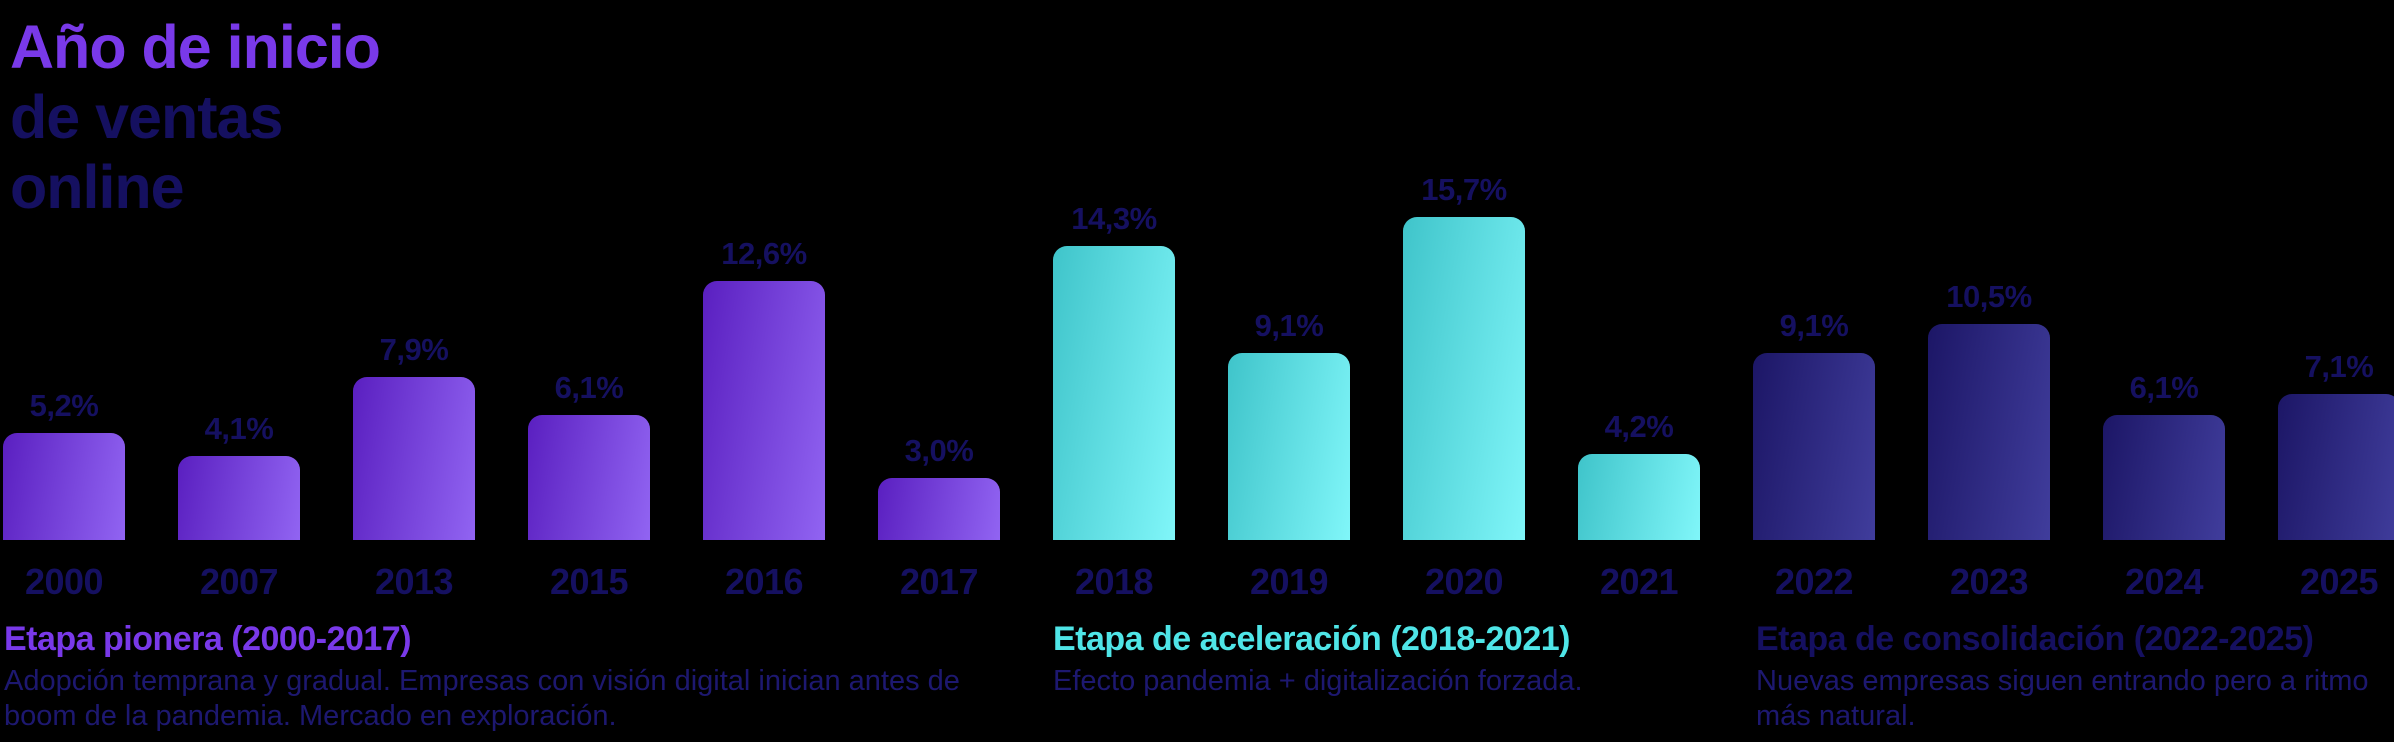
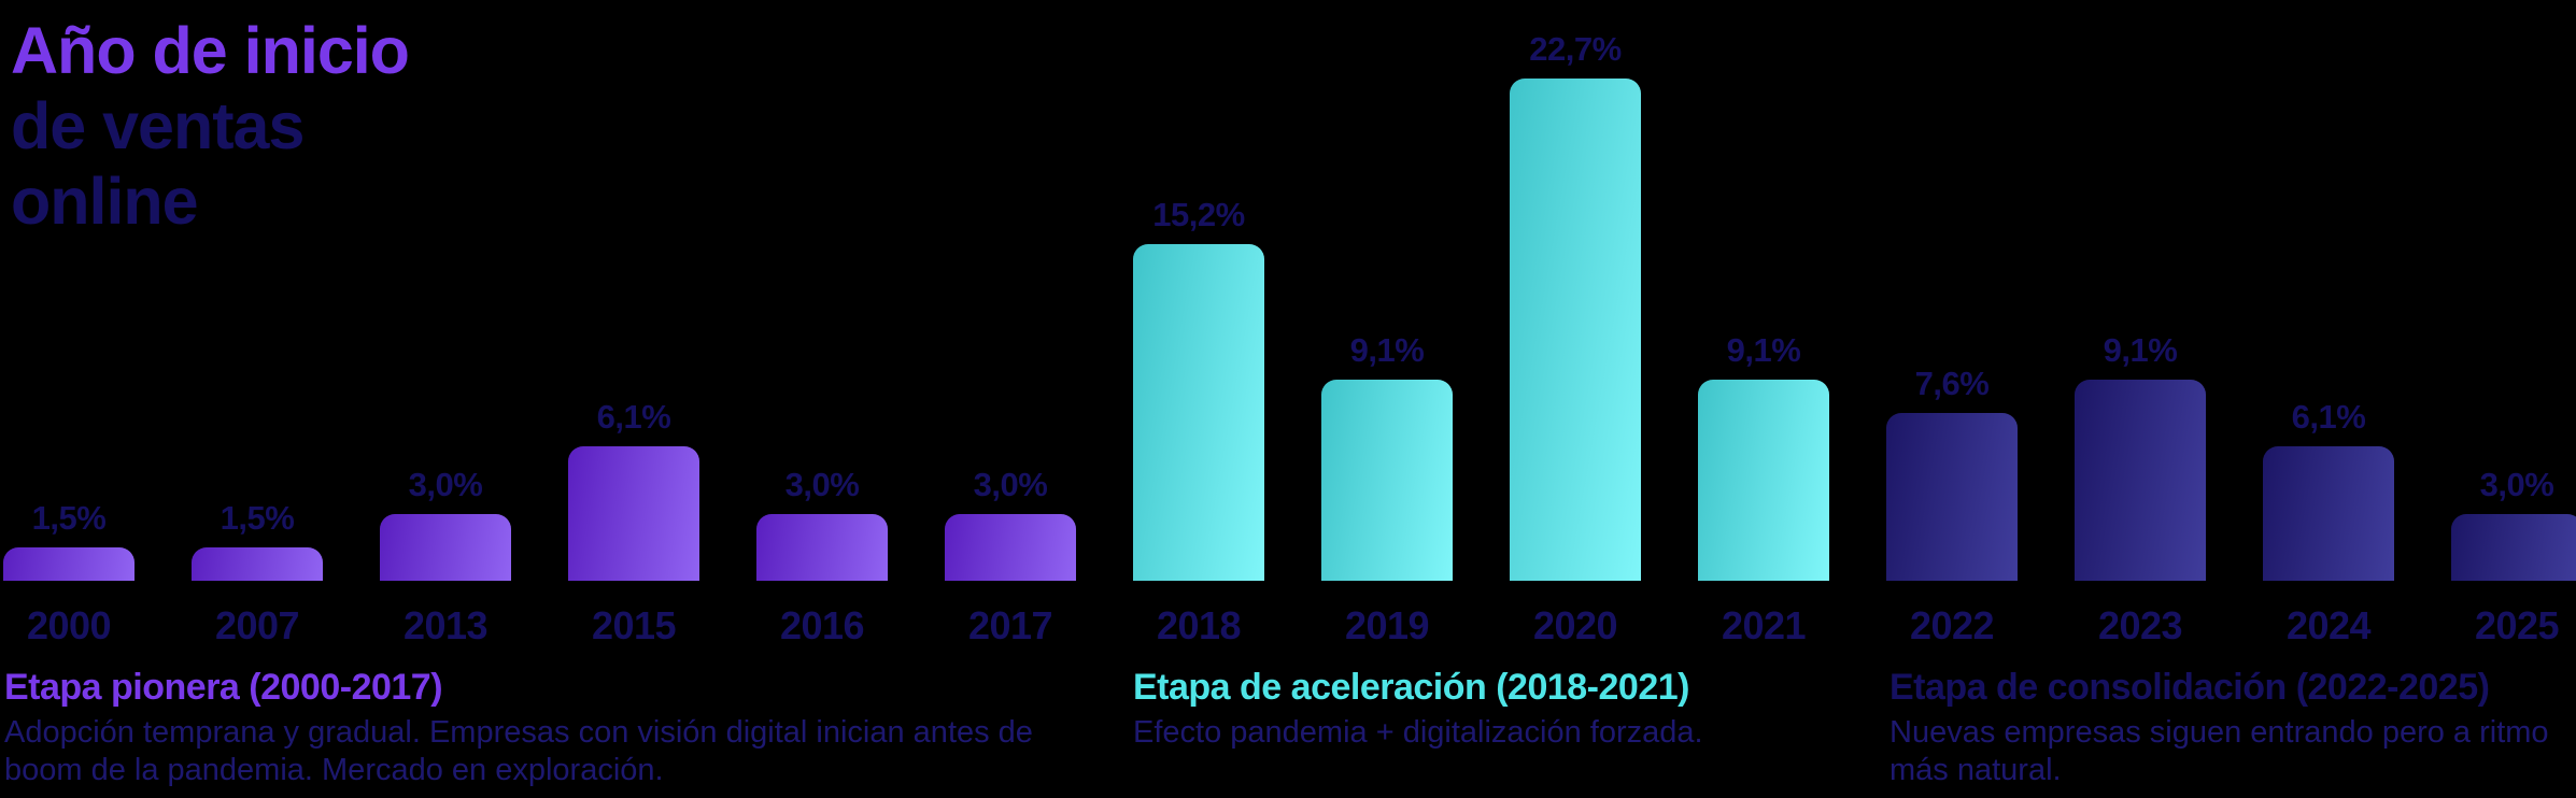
2000: 5,2% -> 1,5%
2007: 4,1% -> 1,5%
2013: 7,9% -> 3,0%
2016: 12,6% -> 3,0%
2018: 14,3% -> 15,2%
2020: 15,7% -> 22,7%
2021: 4,2% -> 9,1%
2022: 9,1% -> 7,6%
2023: 10,5% -> 9,1%
2025: 7,1% -> 3,0%
